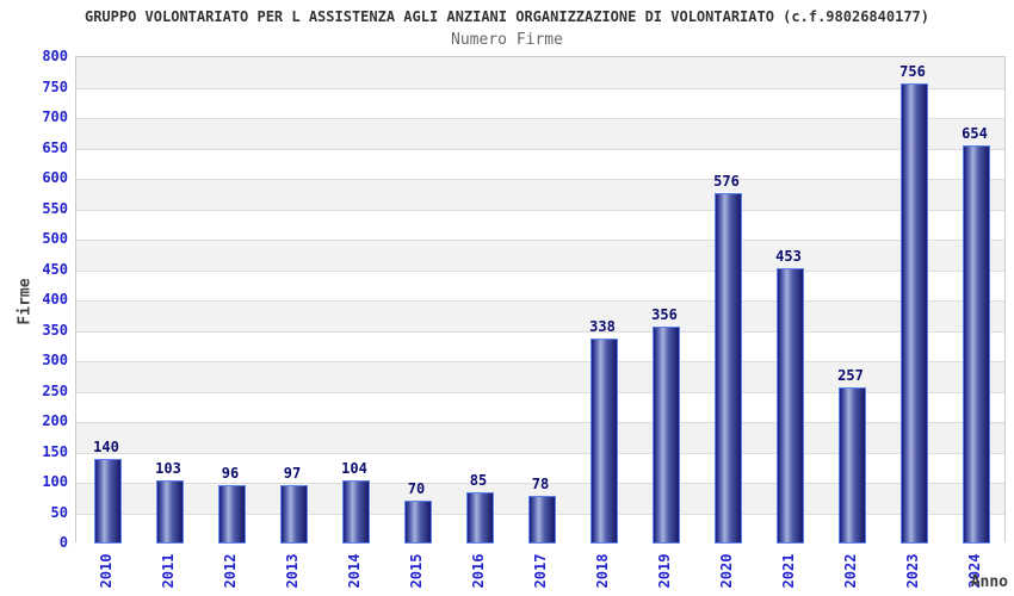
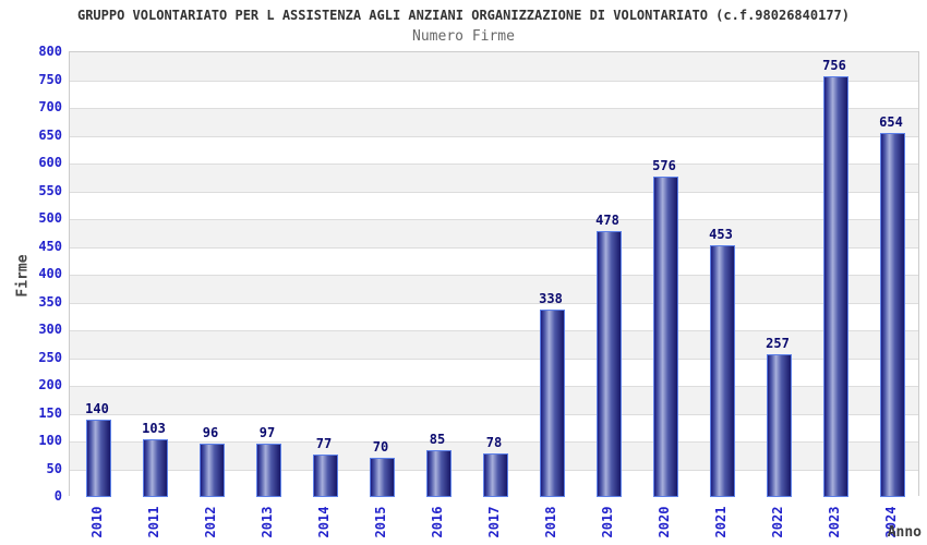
2014: 104 -> 77
2019: 356 -> 478
